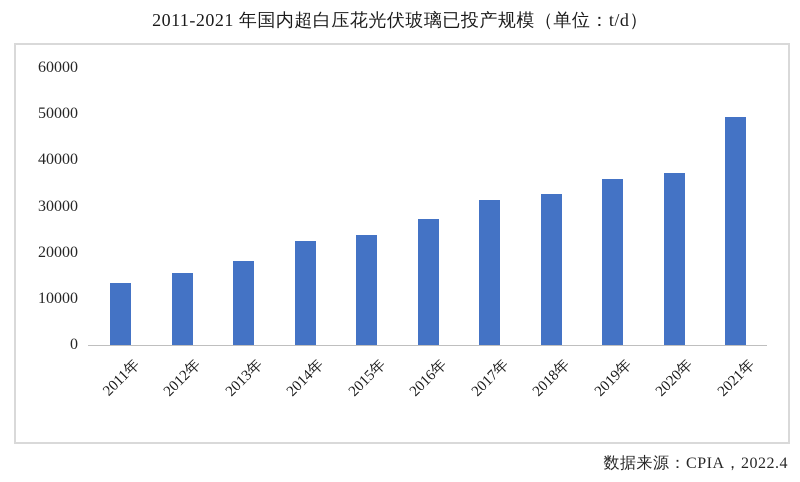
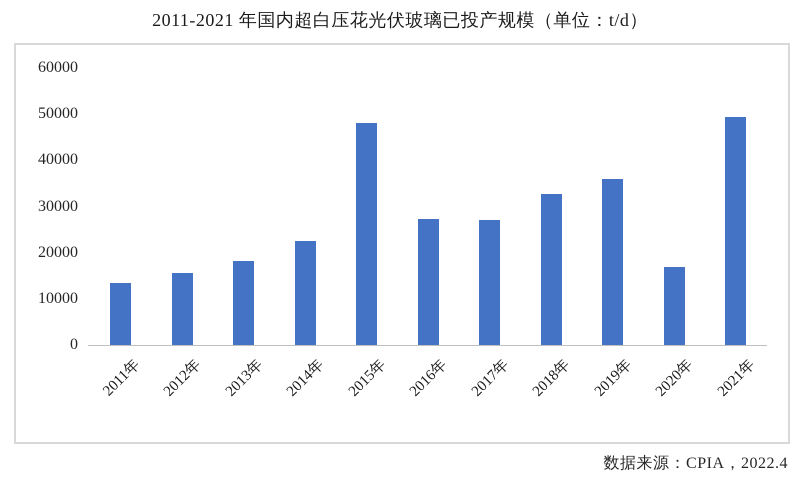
2015年: 24000 -> 48000
2017年: 32000 -> 27000
2020年: 37000 -> 17000
